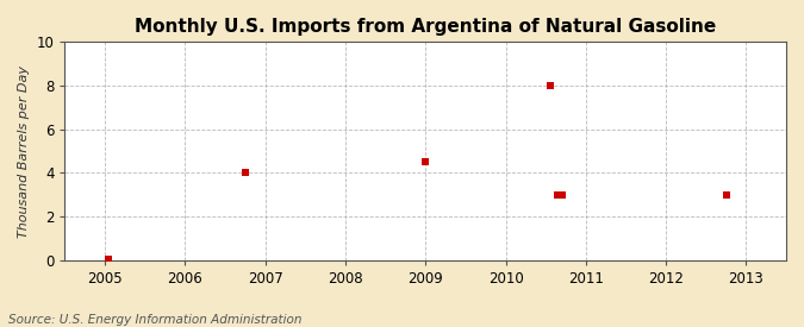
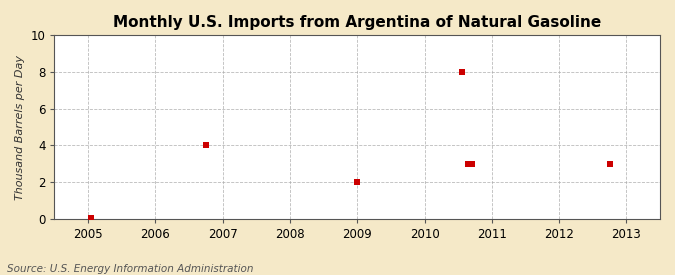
2009: 4.5 -> 2.0
